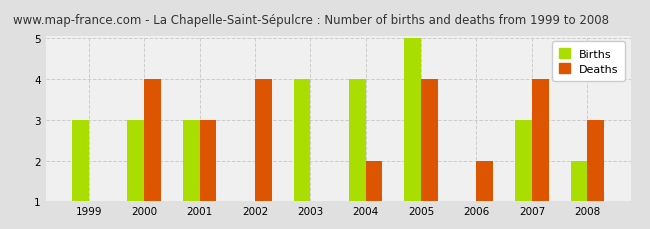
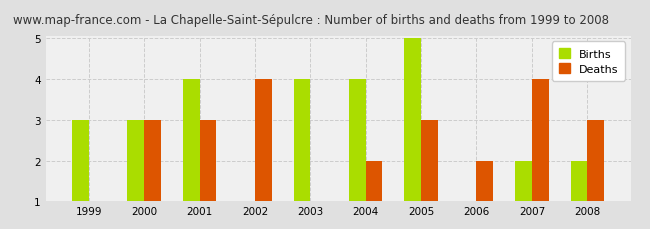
Deaths/2000: 4 -> 3
Births/2001: 3 -> 4
Deaths/2005: 4 -> 3
Births/2007: 3 -> 2
